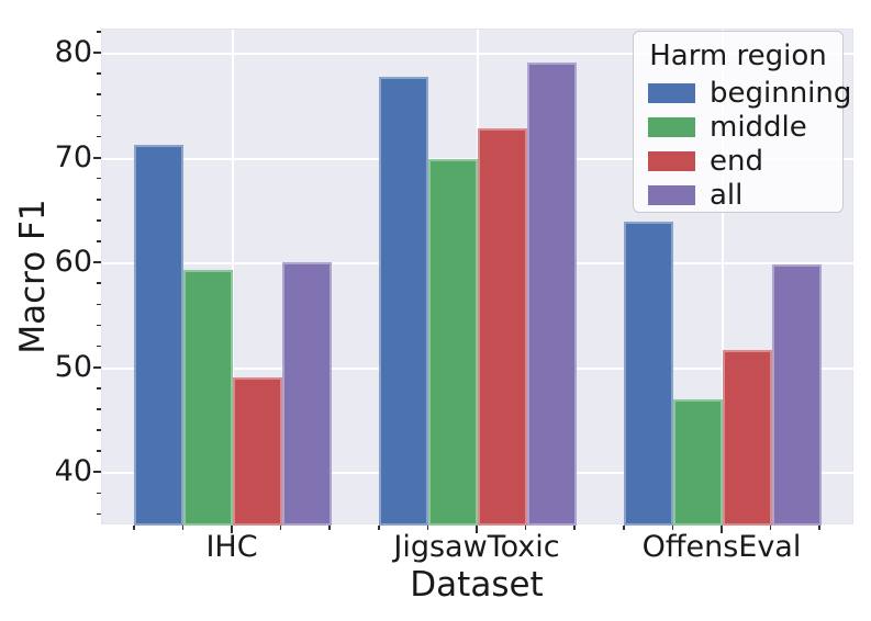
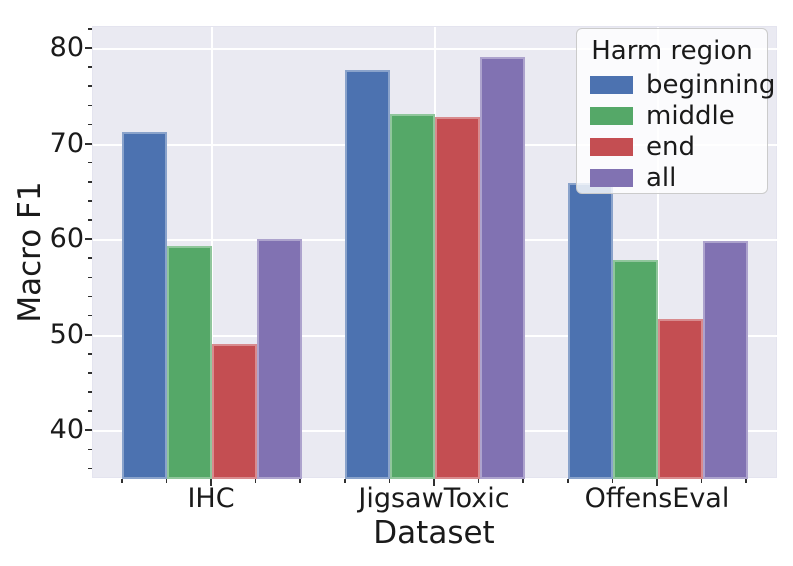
middle/JigsawToxic: 70 -> 73
beginning/OffensEval: 64 -> 66
middle/OffensEval: 47 -> 58
